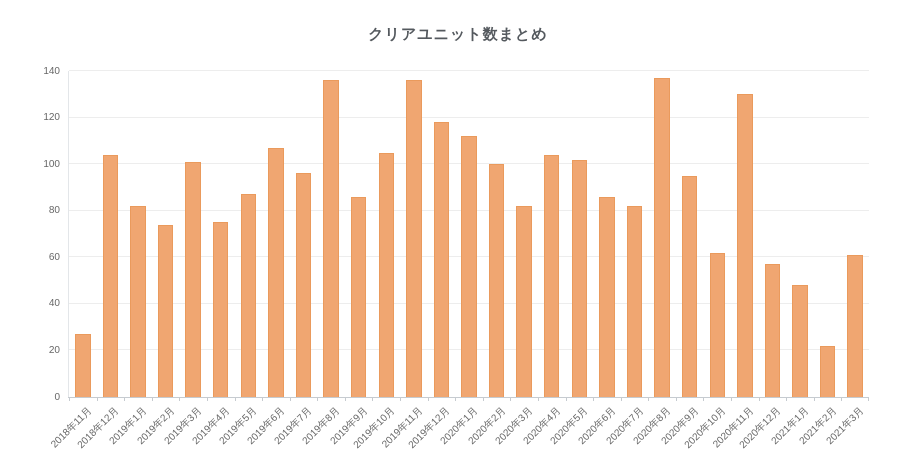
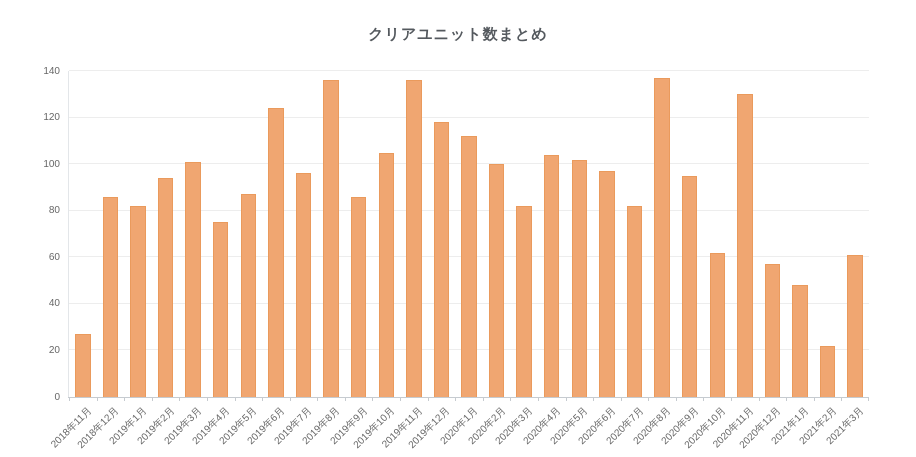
2018年12月: 104 -> 86
2019年2月: 74 -> 94
2019年6月: 107 -> 124
2020年6月: 86 -> 97
